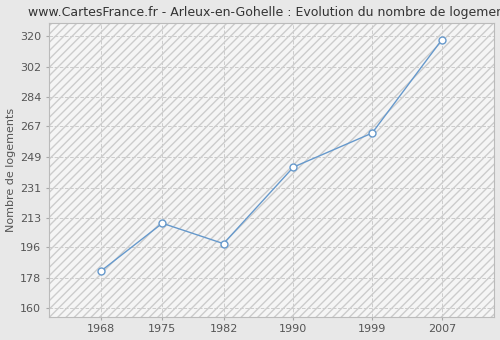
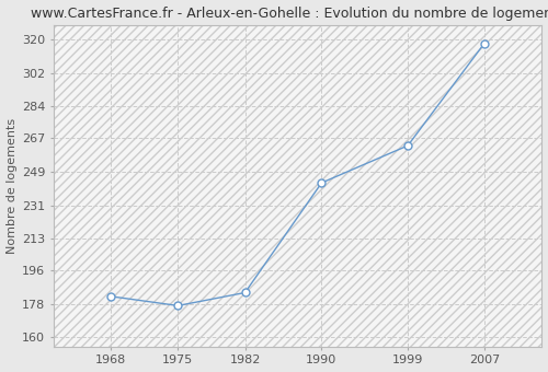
1975: 210 -> 177
1982: 198 -> 184
